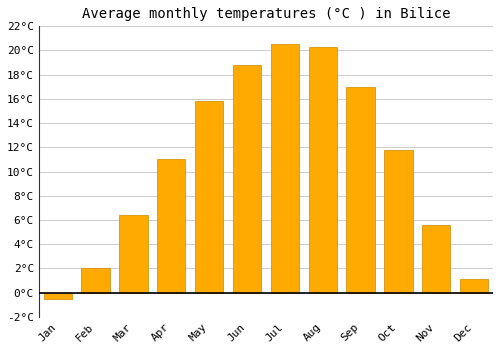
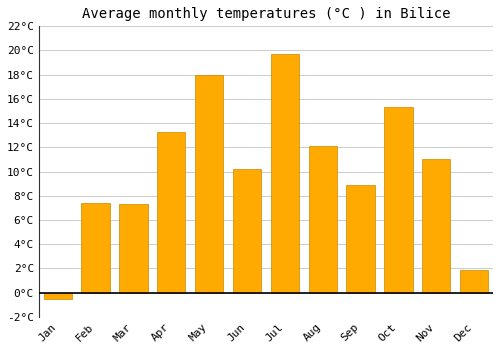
Feb: 2.0°C -> 7.4°C
Mar: 6.4°C -> 7.3°C
Apr: 11.0°C -> 13.3°C
May: 15.8°C -> 18.0°C
Jun: 18.8°C -> 10.2°C
Jul: 20.5°C -> 19.7°C
Aug: 20.3°C -> 12.1°C
Sep: 17.0°C -> 8.9°C
Oct: 11.8°C -> 15.3°C
Nov: 5.6°C -> 11.0°C
Dec: 1.1°C -> 1.9°C
